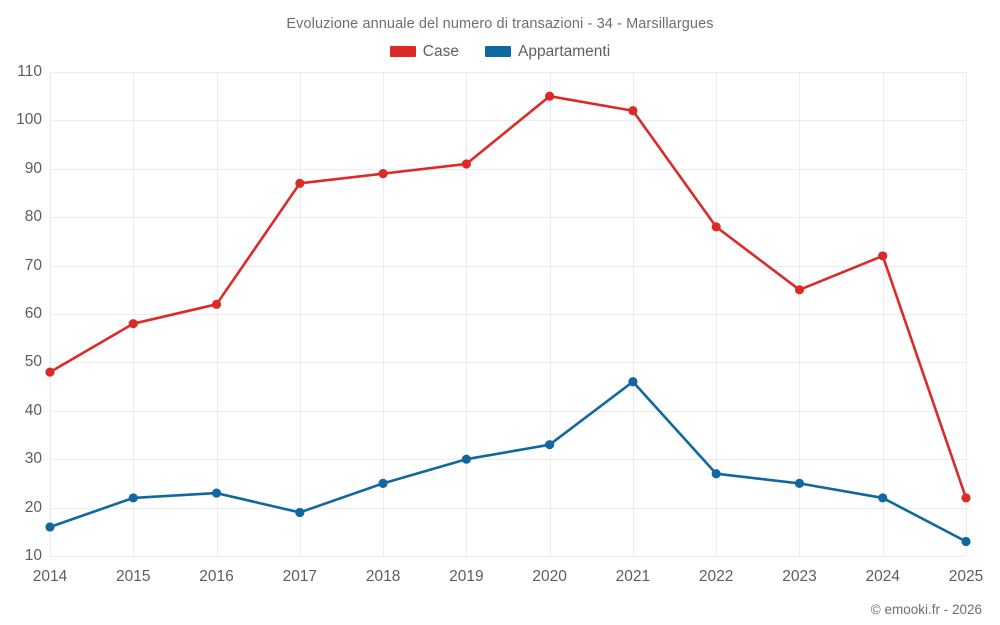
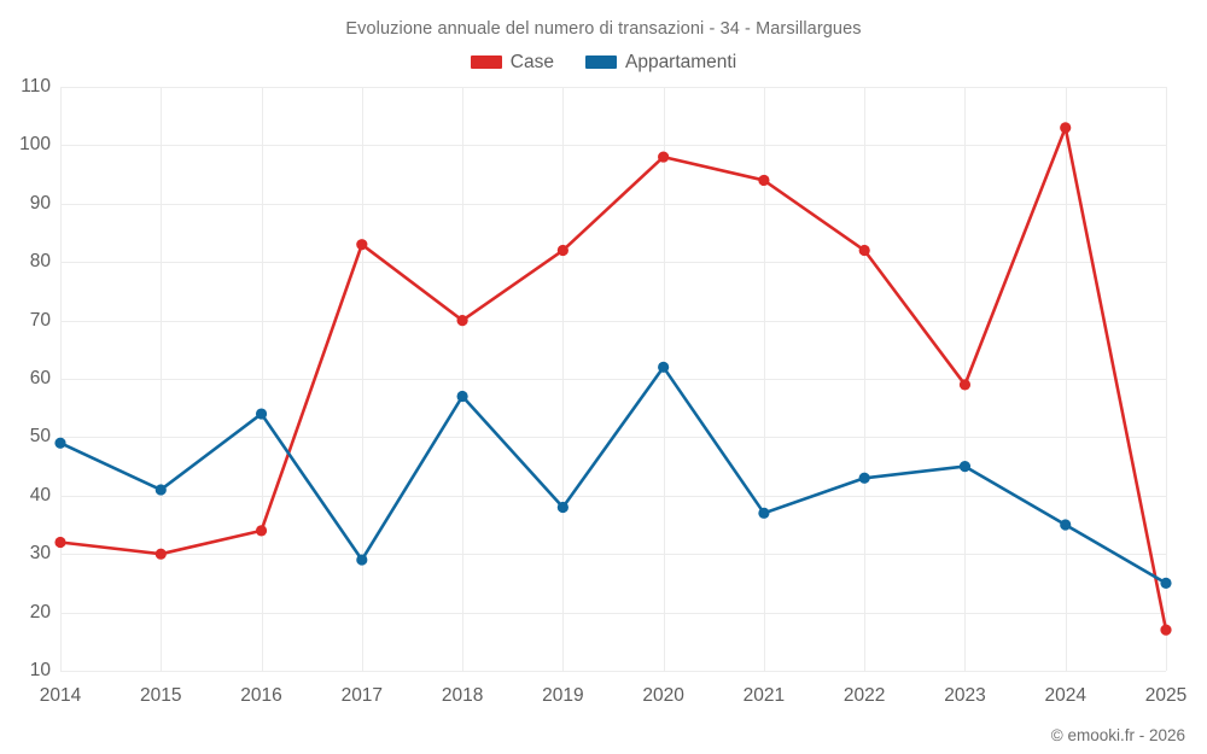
Case/2014: 48 -> 32
Appartamenti/2014: 16 -> 49
Case/2015: 58 -> 30
Appartamenti/2015: 22 -> 41
Case/2016: 62 -> 34
Appartamenti/2016: 23 -> 54
Case/2017: 87 -> 83
Appartamenti/2017: 19 -> 29
Case/2018: 89 -> 70
Appartamenti/2018: 25 -> 57
Case/2019: 91 -> 82
Appartamenti/2019: 30 -> 38
Case/2020: 105 -> 98
Appartamenti/2020: 33 -> 62
Case/2021: 102 -> 94
Appartamenti/2021: 46 -> 37
Case/2022: 78 -> 82
Appartamenti/2022: 27 -> 43
Case/2023: 65 -> 59
Appartamenti/2023: 25 -> 45
Case/2024: 72 -> 103
Appartamenti/2024: 22 -> 35
Case/2025: 22 -> 17
Appartamenti/2025: 13 -> 25
